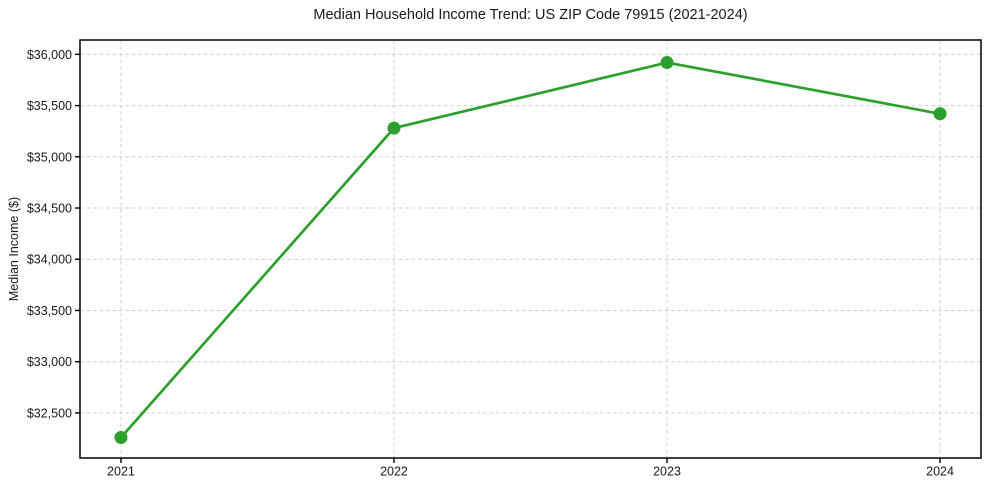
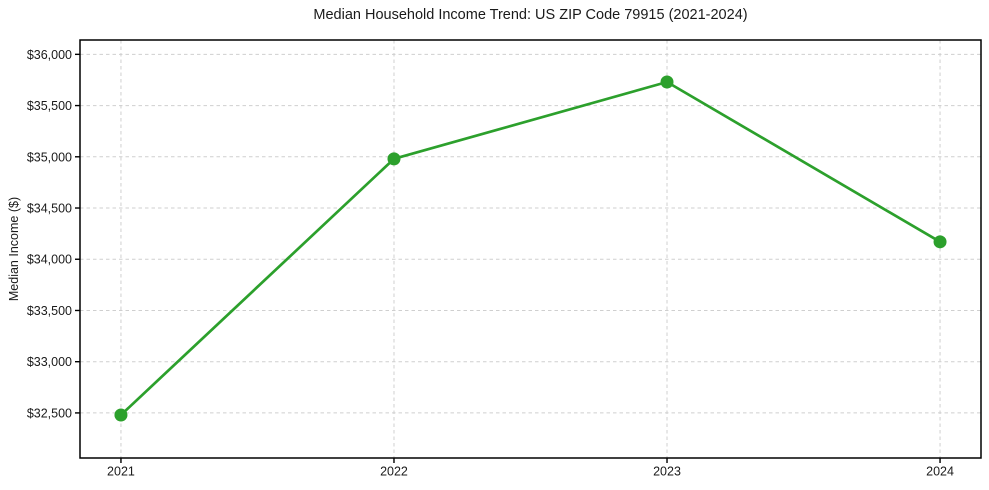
2021: $32260 -> $32480
2022: $35280 -> $34980
2023: $35920 -> $35730
2024: $35420 -> $34170
